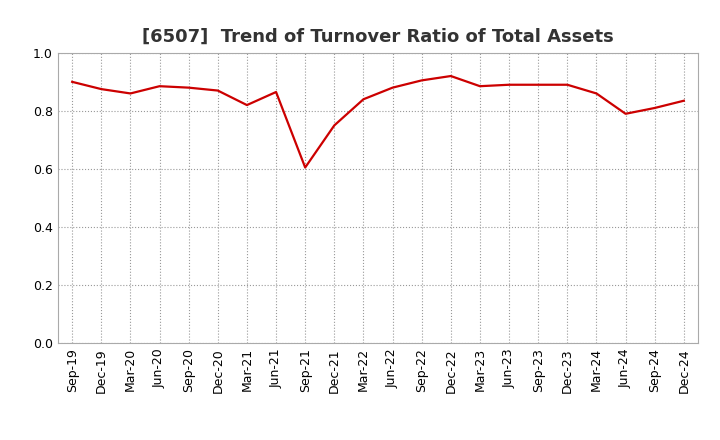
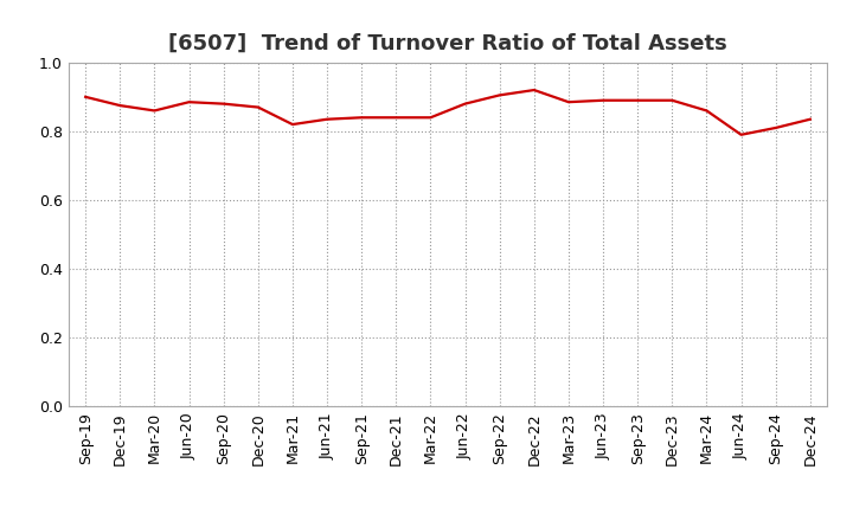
Jun-21: 0.865 -> 0.835
Sep-21: 0.605 -> 0.840
Dec-21: 0.750 -> 0.840
